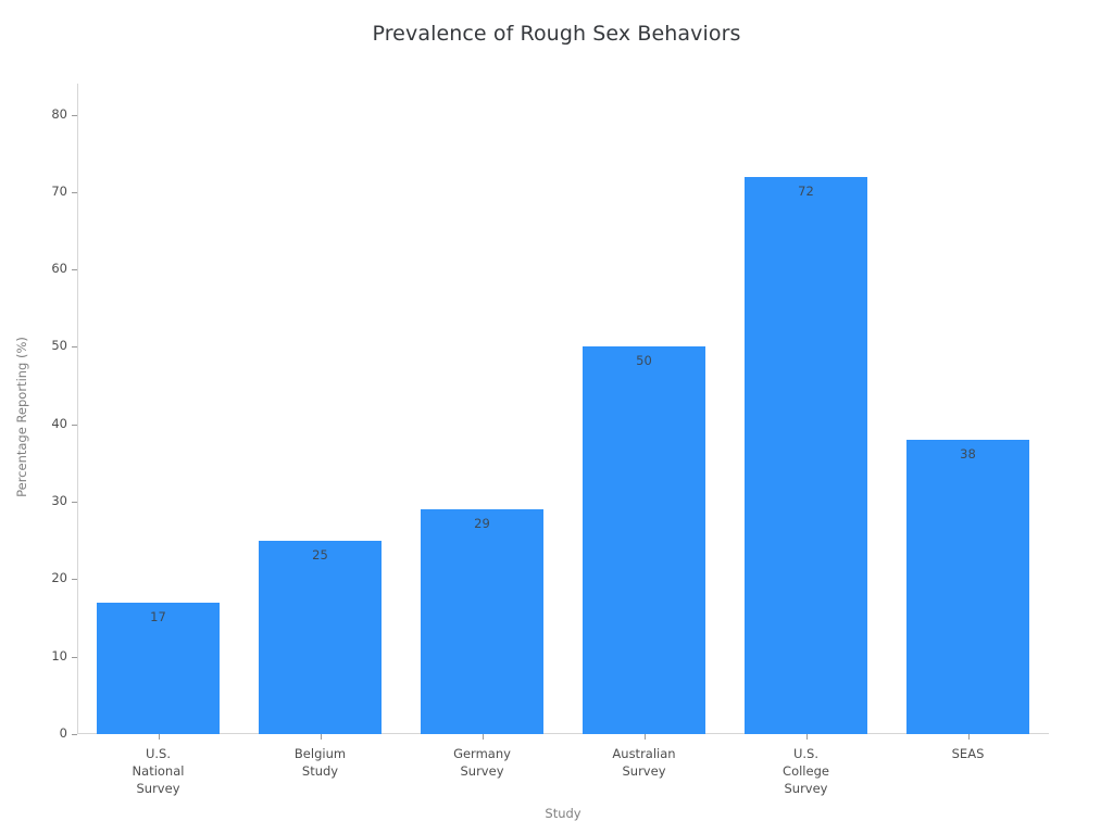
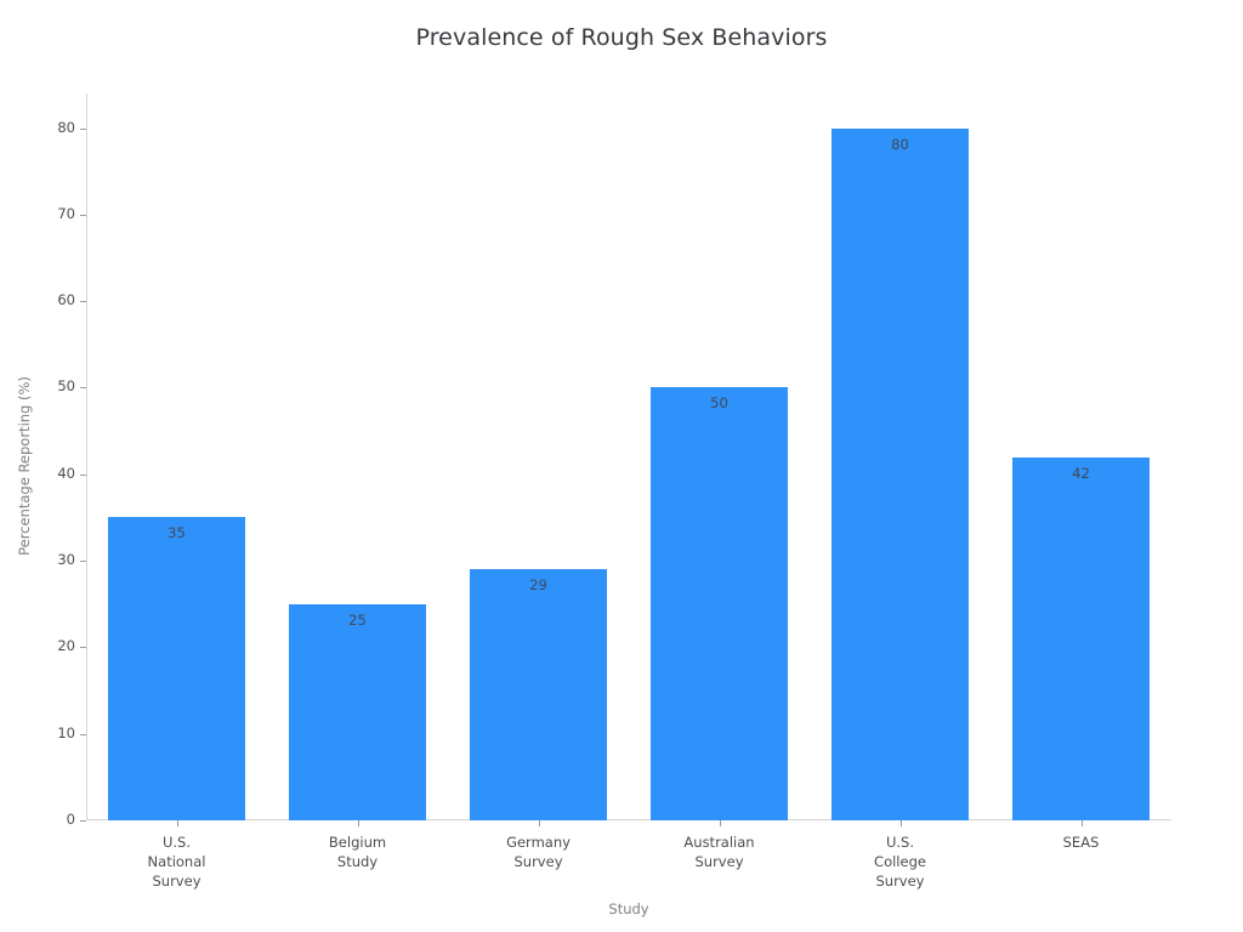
U.S. National Survey: 17 -> 35
U.S. College Survey: 72 -> 80
SEAS: 38 -> 42
